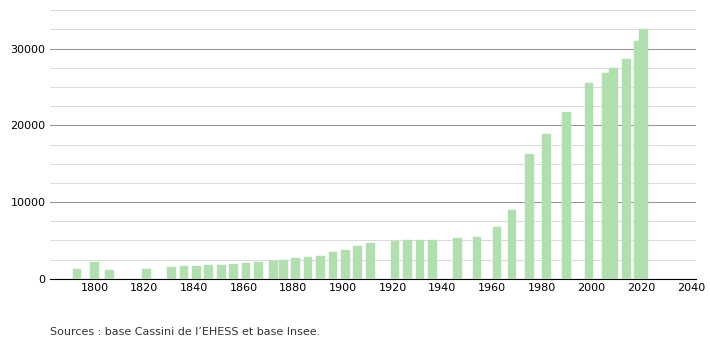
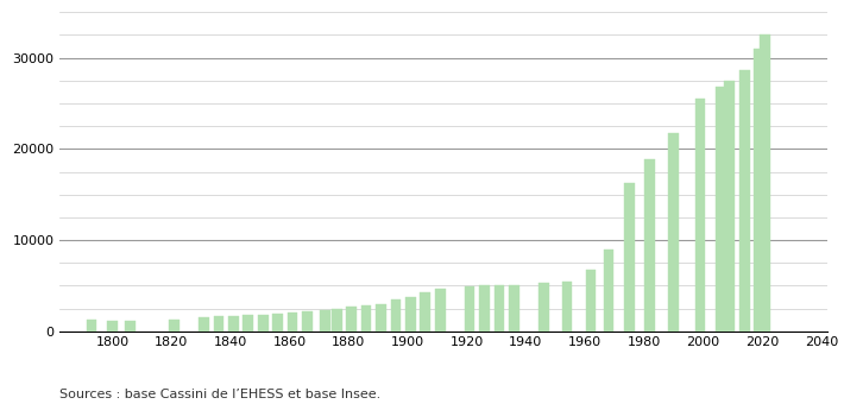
1800: 2200 -> 1200
